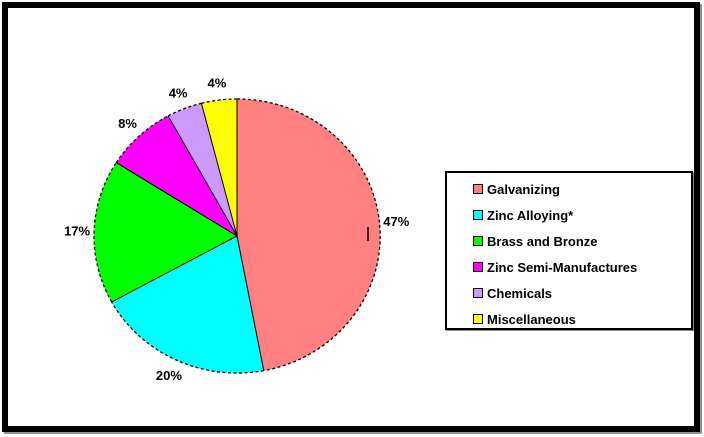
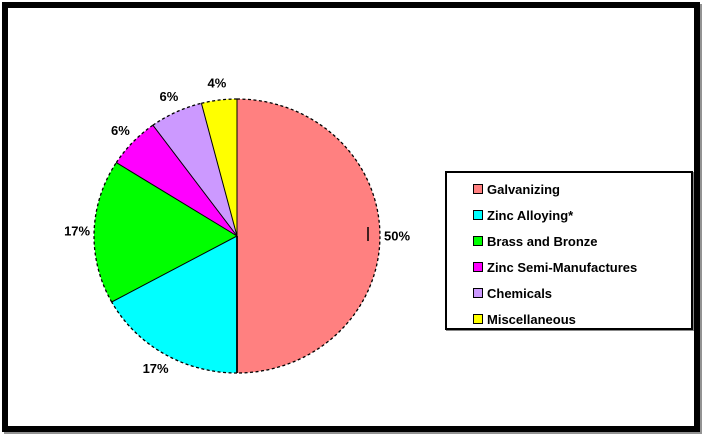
Galvanizing: 47% -> 50%
Zinc Alloying*: 20% -> 17%
Zinc Semi-Manufactures: 8% -> 6%
Chemicals: 4% -> 6%
